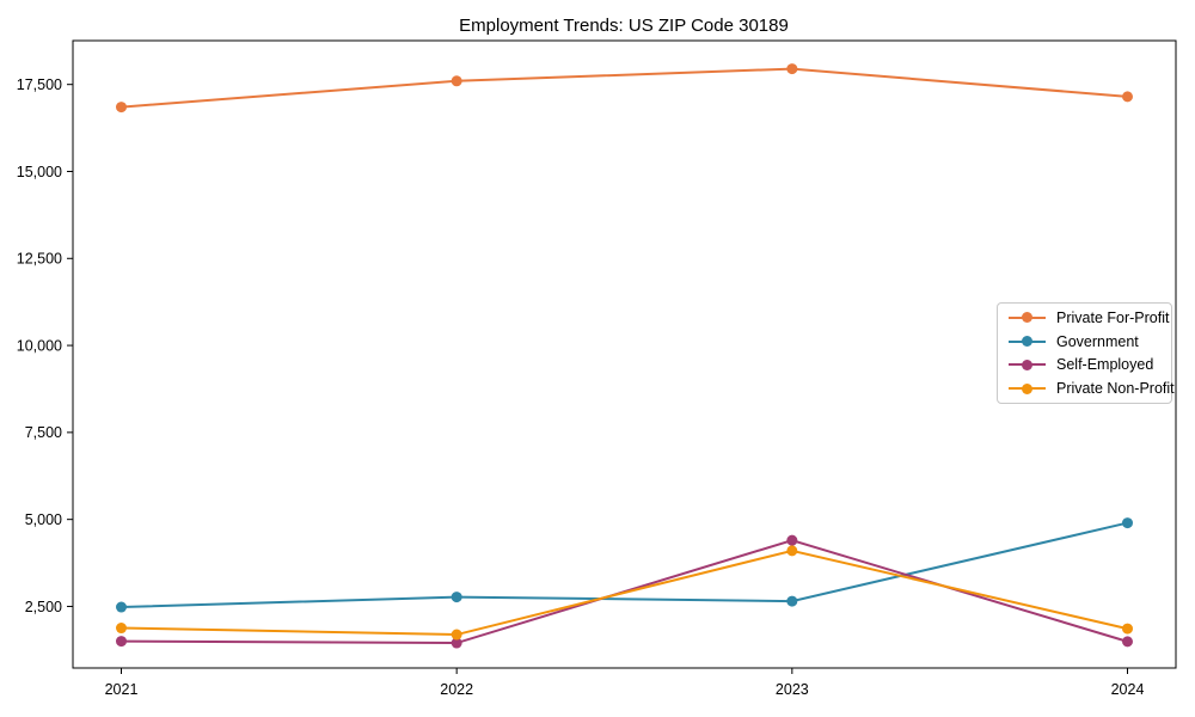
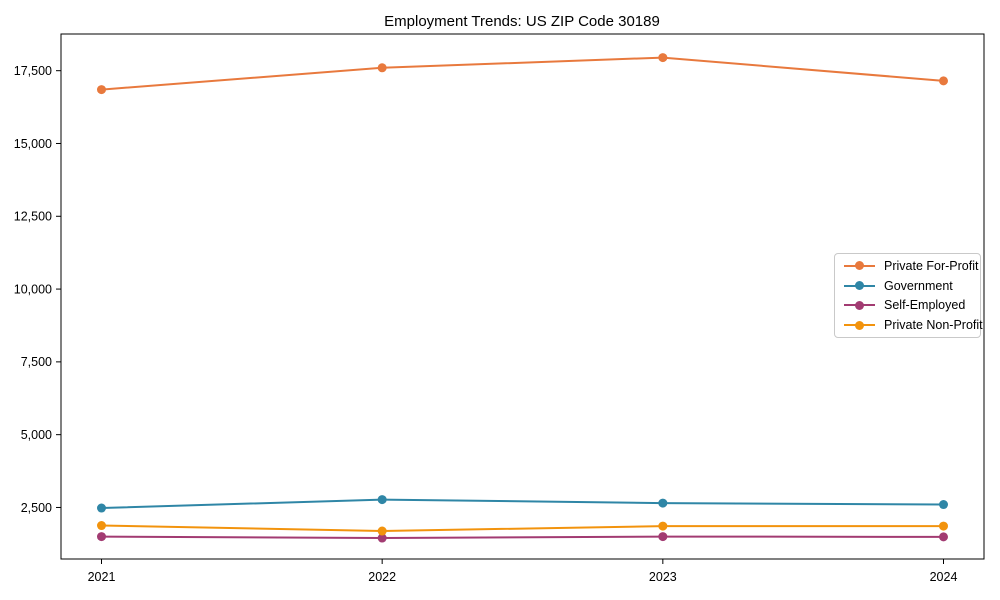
Self-Employed/2023: 4400 -> 1500
Private Non-Profit/2023: 4100 -> 1900
Government/2024: 4900 -> 2600
